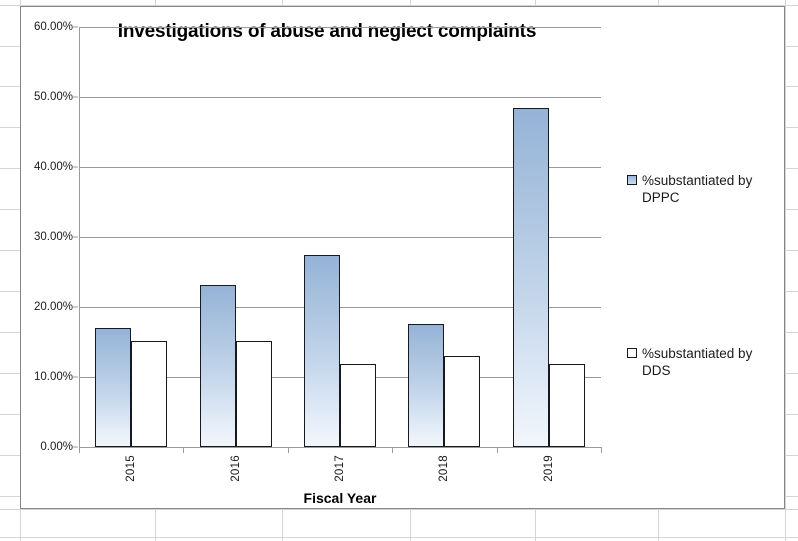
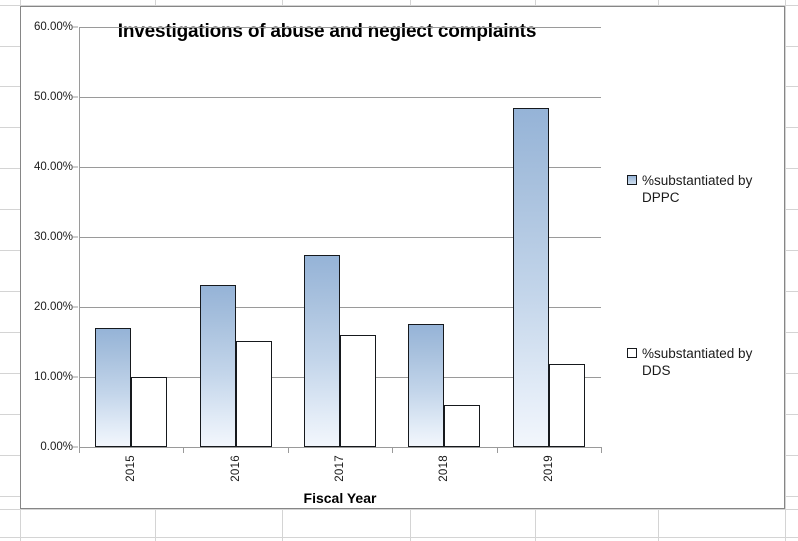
%substantiated by DDS/2015: 15% -> 10%
%substantiated by DDS/2017: 12% -> 16%
%substantiated by DDS/2018: 13% -> 6%
